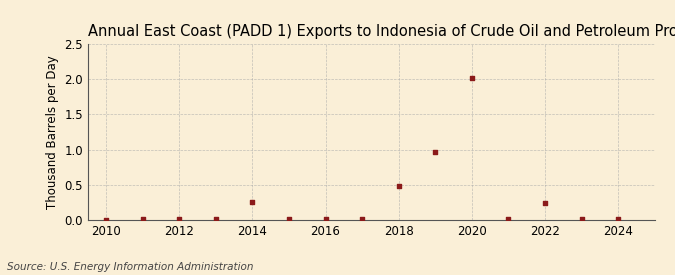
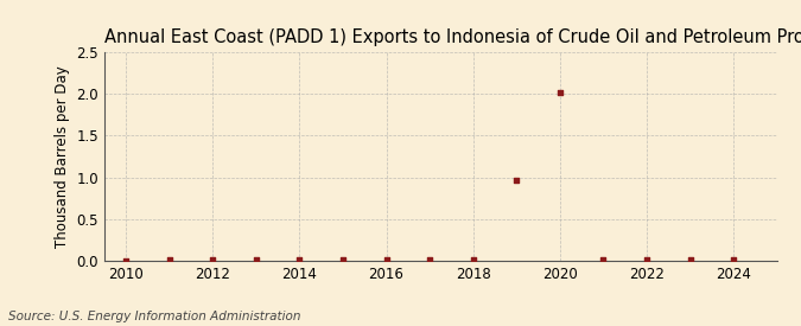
2014: 0.26 -> 0.01
2018: 0.48 -> 0.01
2022: 0.24 -> 0.01
